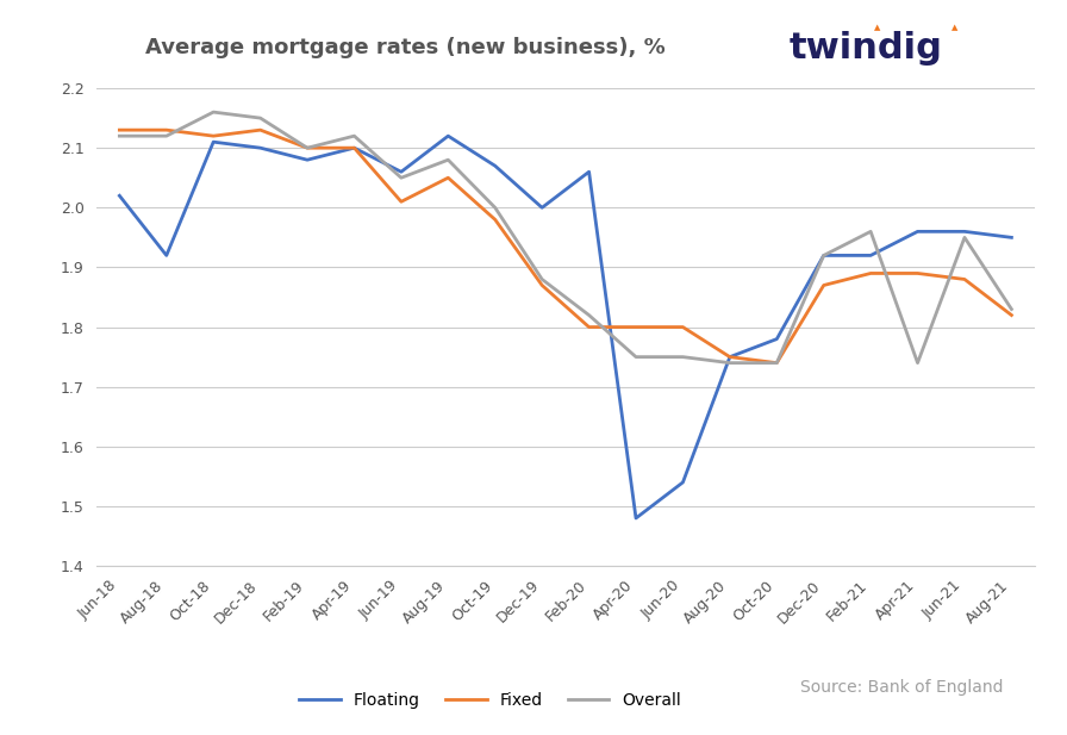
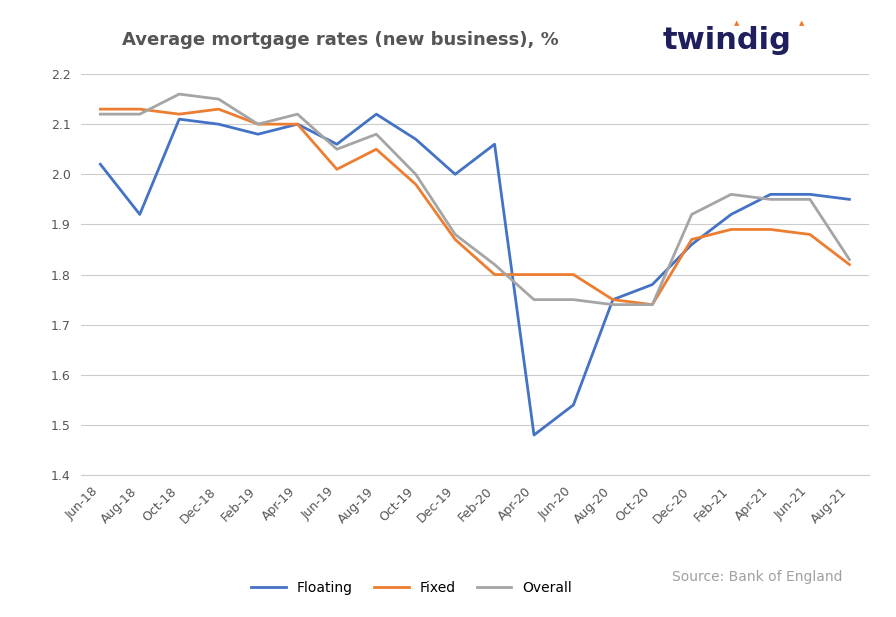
Floating/Dec-20: 1.92 -> 1.86
Overall/Apr-21: 1.74 -> 1.95
